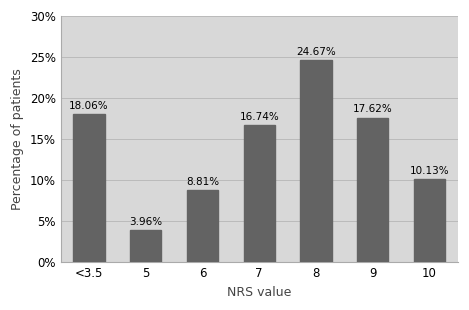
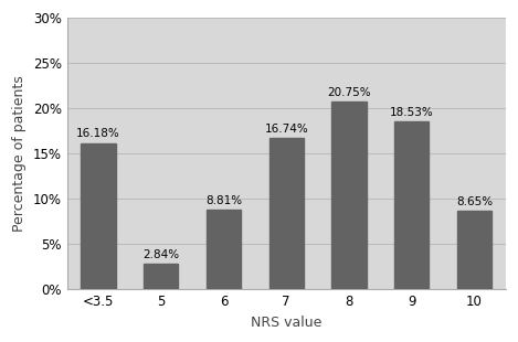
<3.5: 18.06% -> 16.18%
5: 3.96% -> 2.84%
8: 24.67% -> 20.75%
9: 17.62% -> 18.53%
10: 10.13% -> 8.65%
